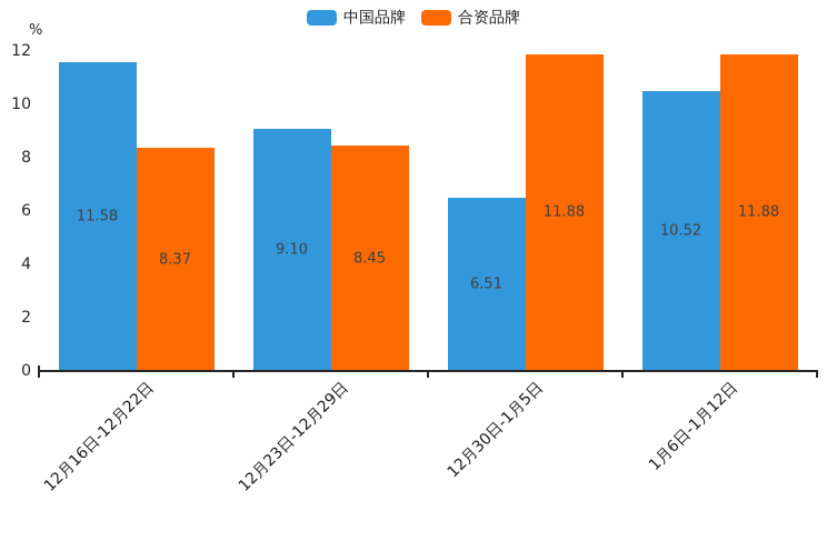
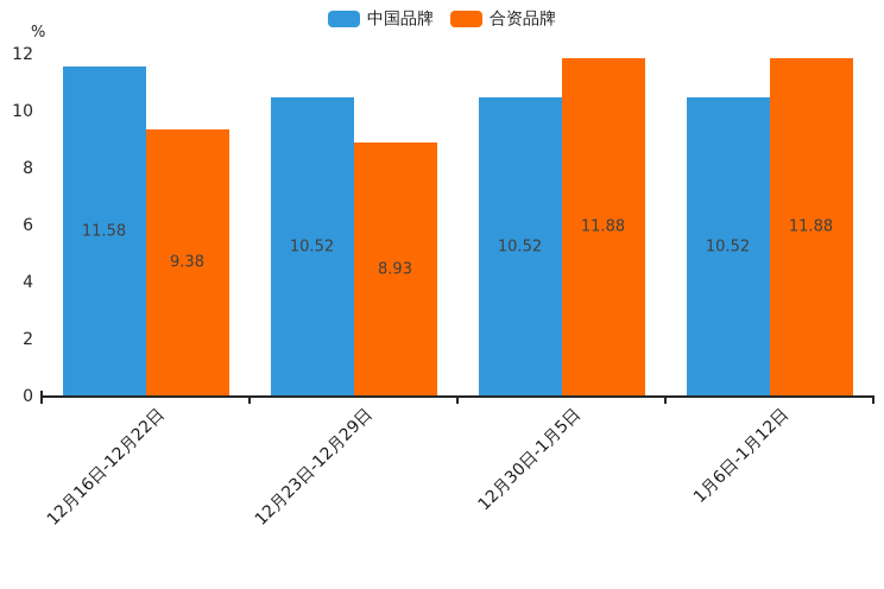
合资品牌/12月16日-12月22日: 8.37 -> 9.38
中国品牌/12月23日-12月29日: 9.10 -> 10.52
合资品牌/12月23日-12月29日: 8.45 -> 8.93
中国品牌/12月30日-1月5日: 6.51 -> 10.52
